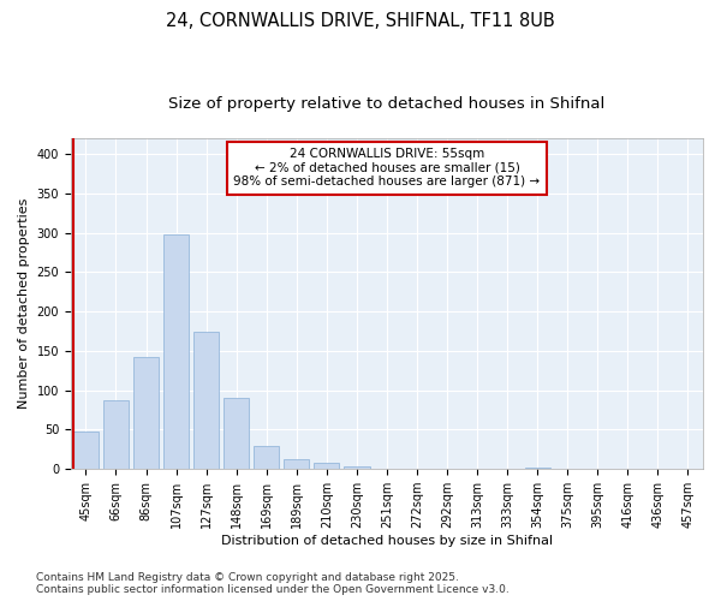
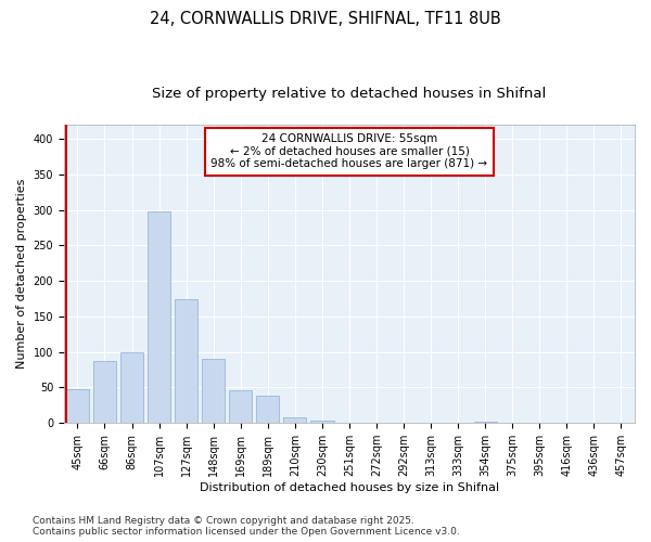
86sqm: 143 -> 100
169sqm: 30 -> 46
189sqm: 13 -> 38
